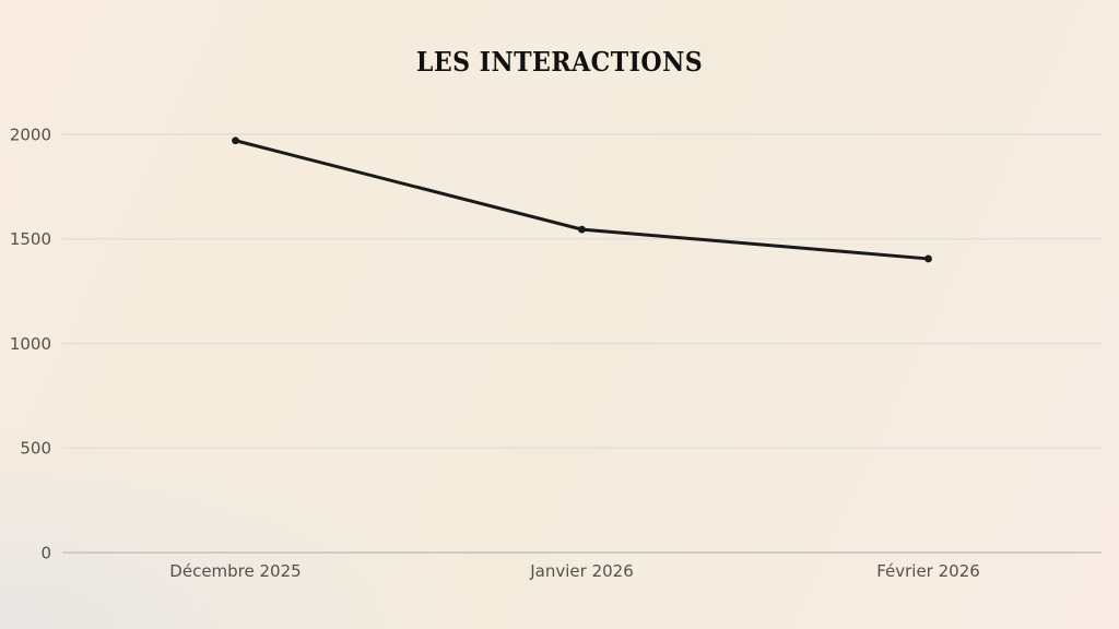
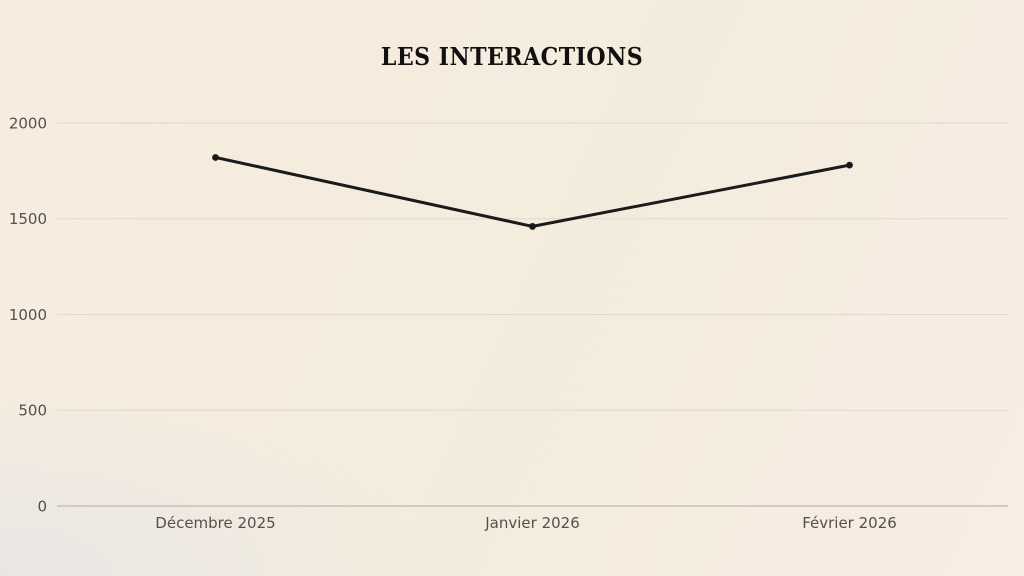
Décembre 2025: 1970 -> 1820
Janvier 2026: 1540 -> 1460
Février 2026: 1400 -> 1780
